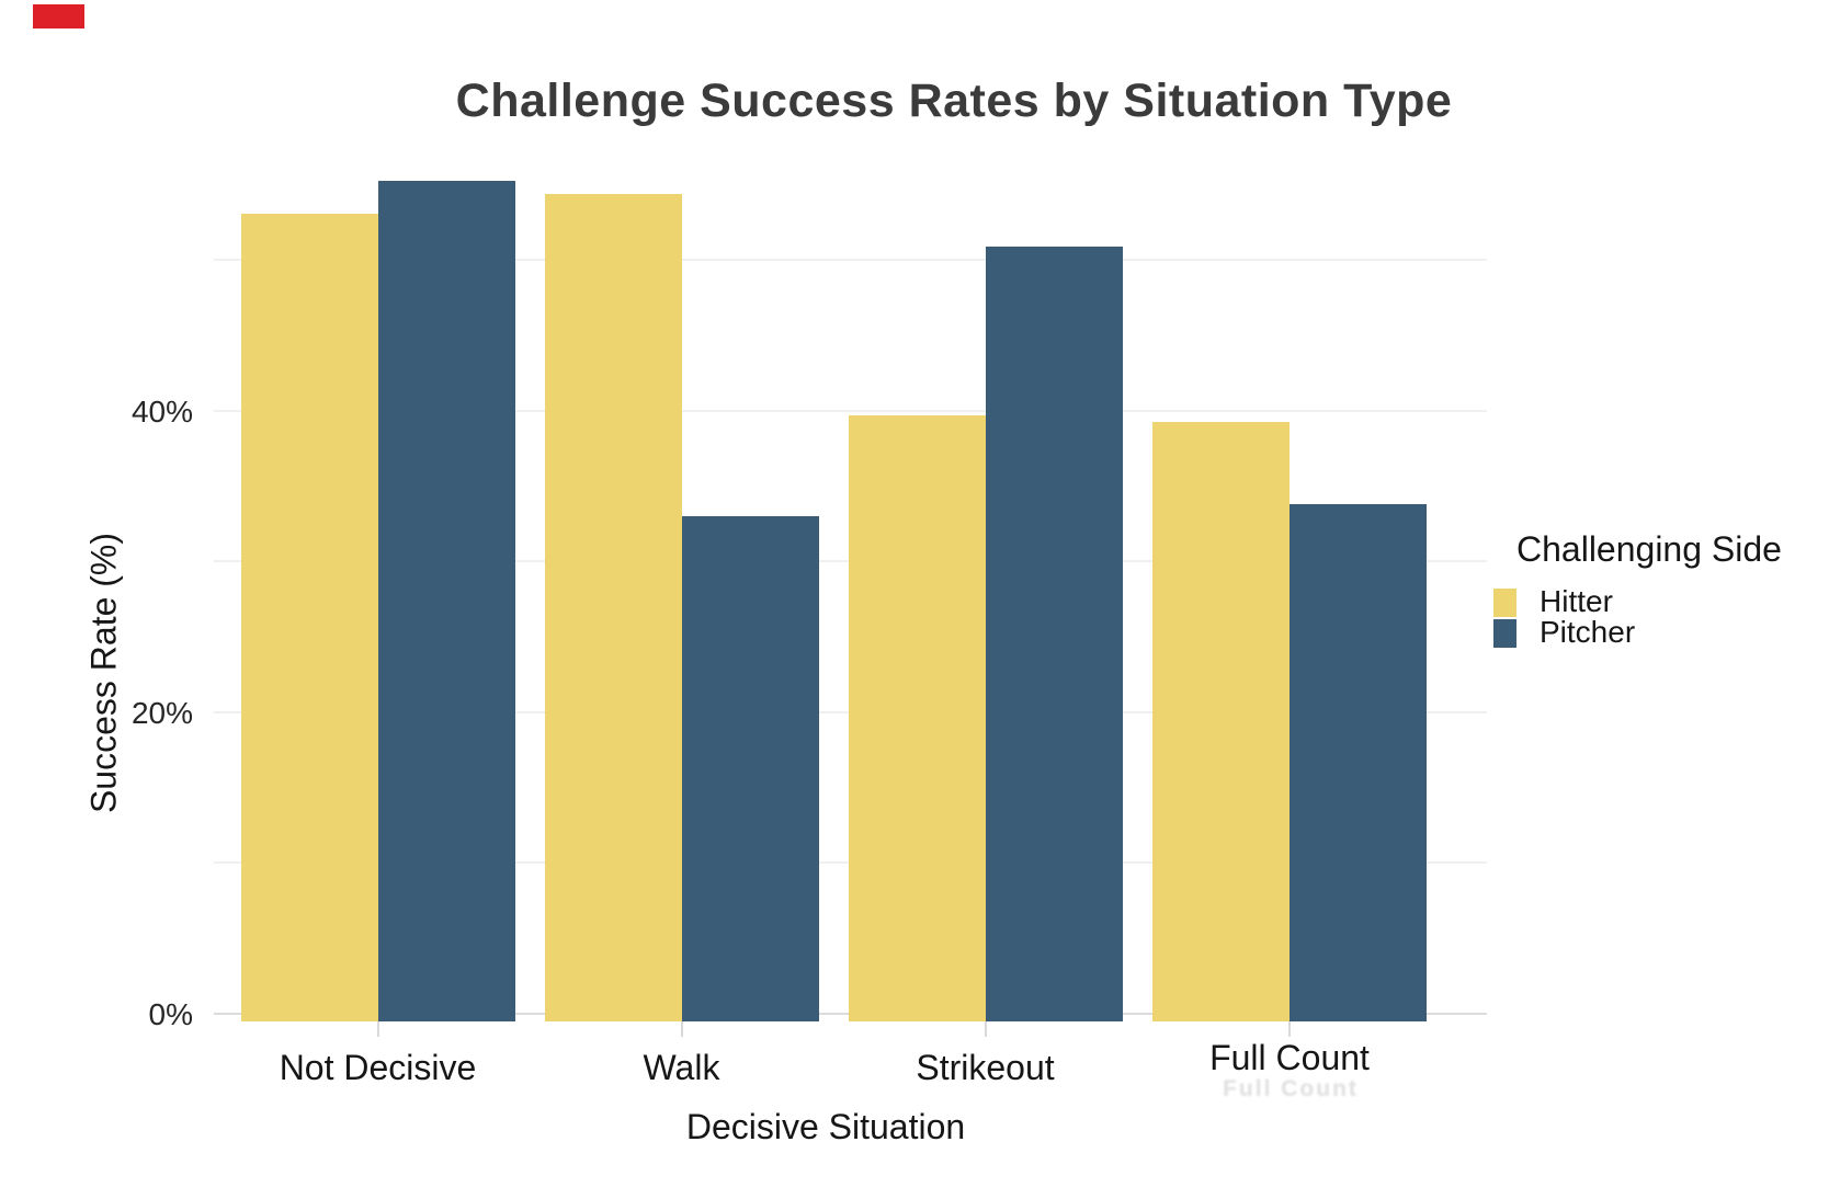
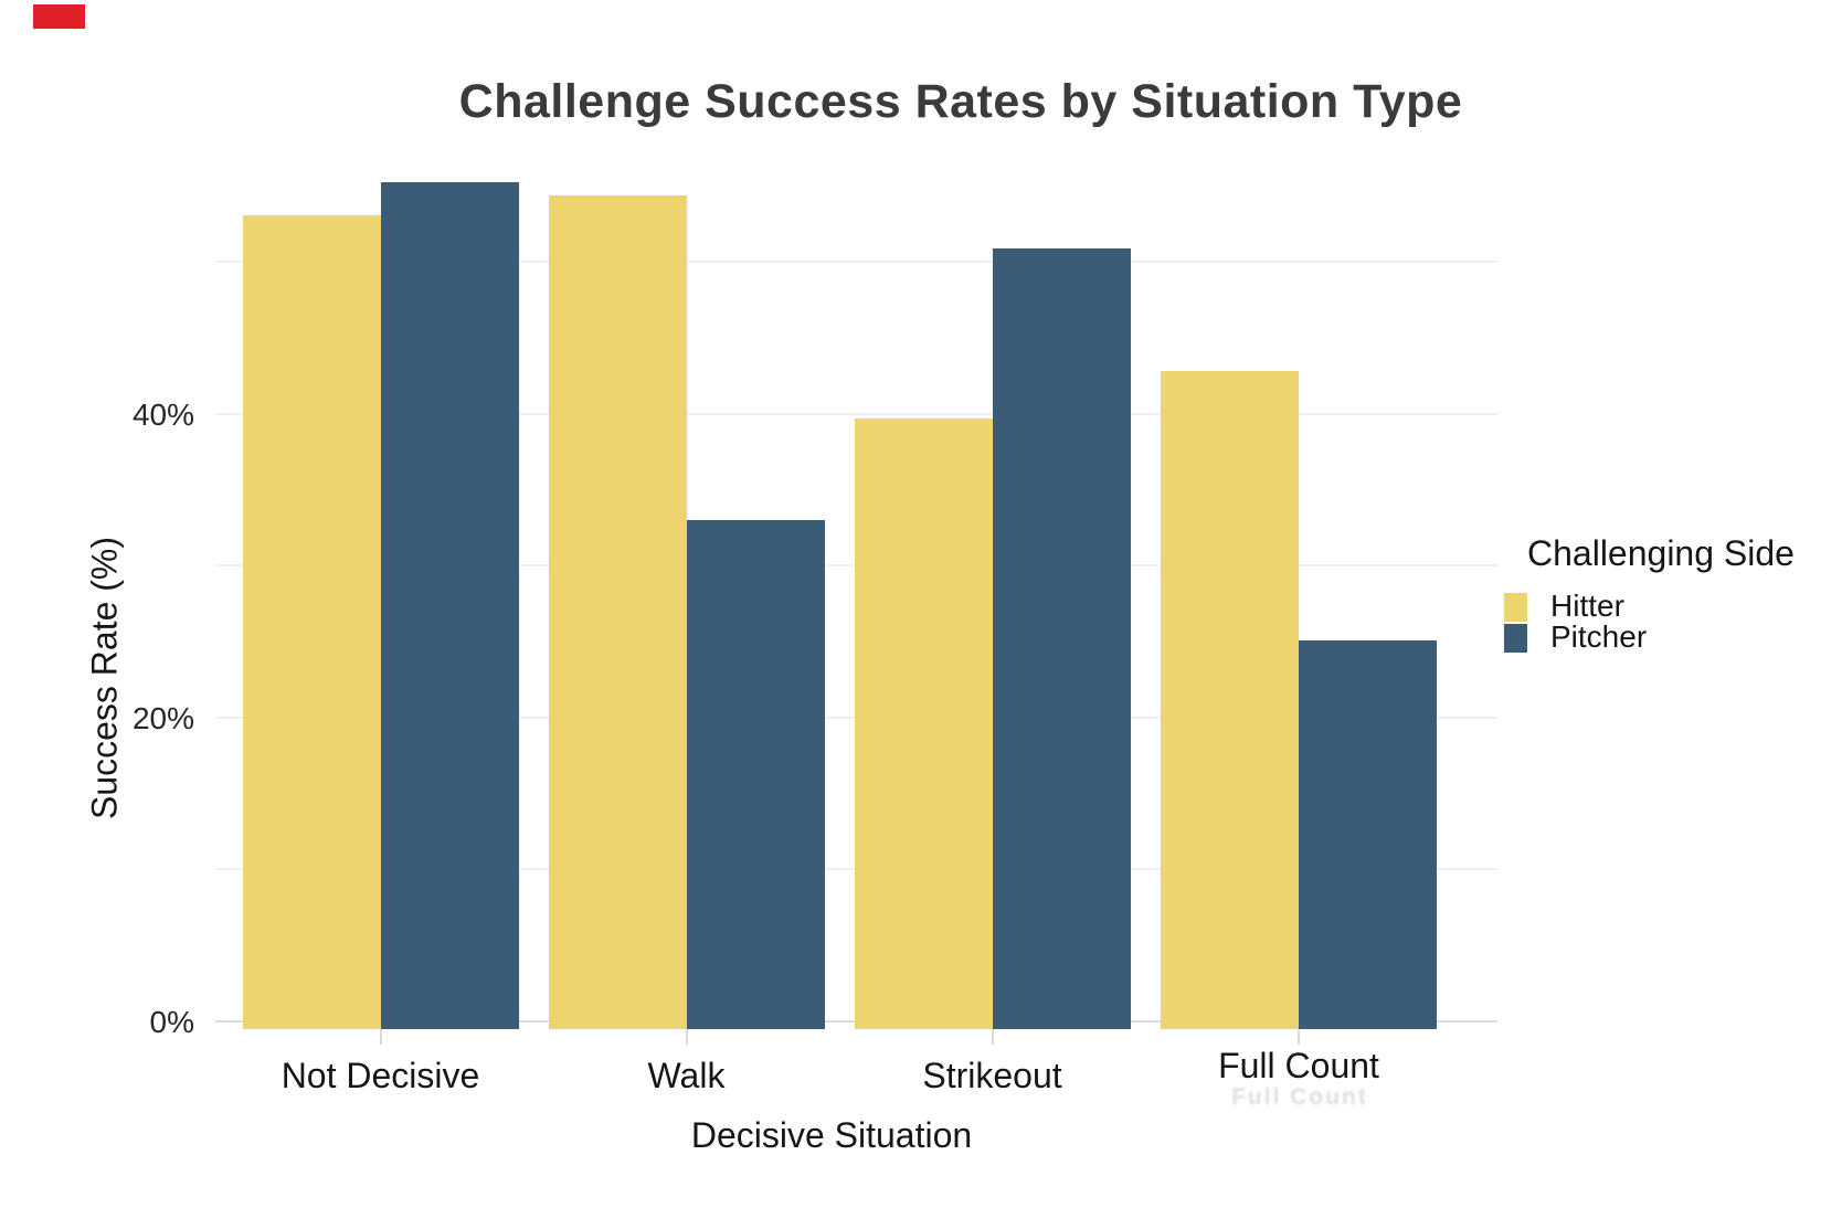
Hitter/Full Count: 39.2% -> 42.7%
Pitcher/Full Count: 33.7% -> 25.0%
